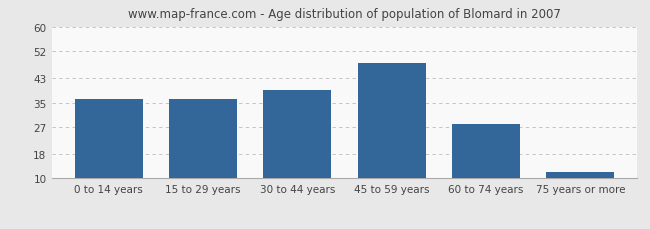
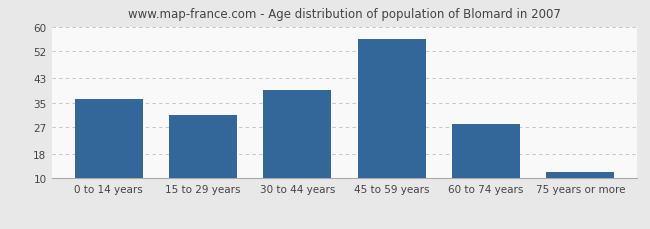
15 to 29 years: 36 -> 31
45 to 59 years: 48 -> 56
